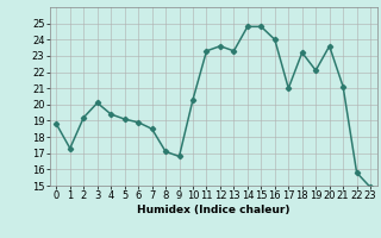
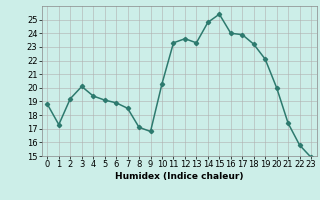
15: 24.8 -> 25.4
17: 21.0 -> 23.9
20: 23.6 -> 20.0
21: 21.1 -> 17.4
